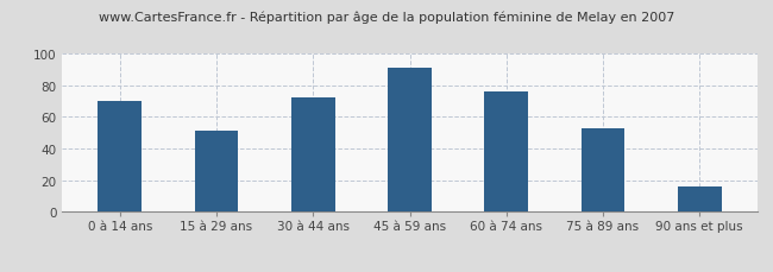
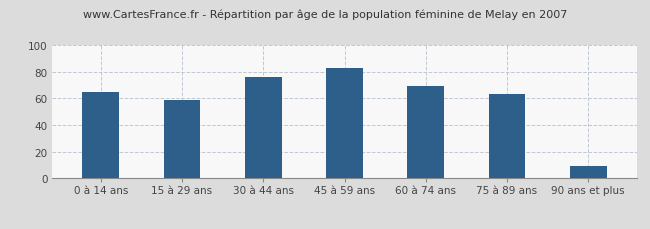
0 à 14 ans: 70 -> 65
15 à 29 ans: 51 -> 59
30 à 44 ans: 72 -> 76
45 à 59 ans: 91 -> 83
60 à 74 ans: 76 -> 69
75 à 89 ans: 53 -> 63
90 ans et plus: 16 -> 9
